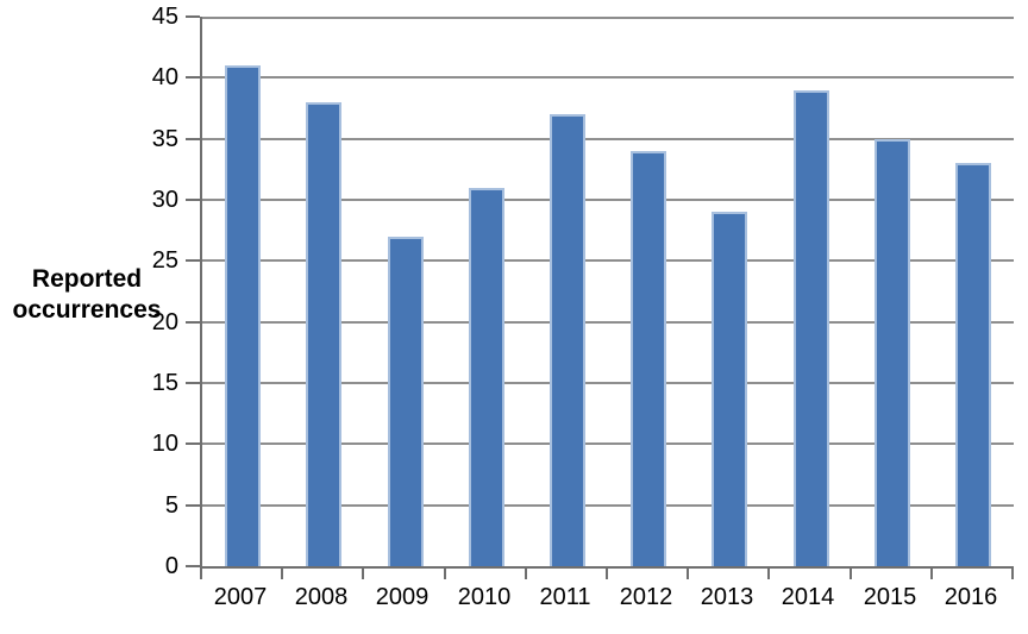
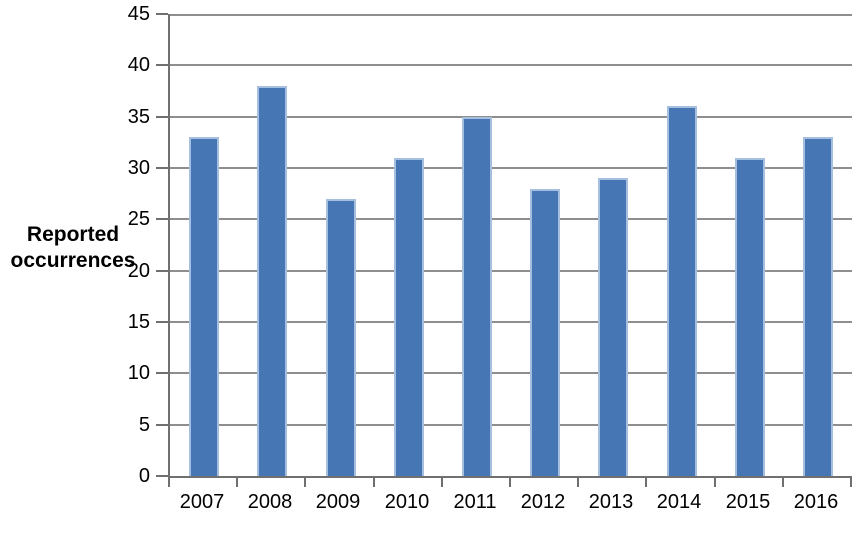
2007: 41 -> 33
2011: 37 -> 35
2012: 34 -> 28
2014: 39 -> 36
2015: 35 -> 31
